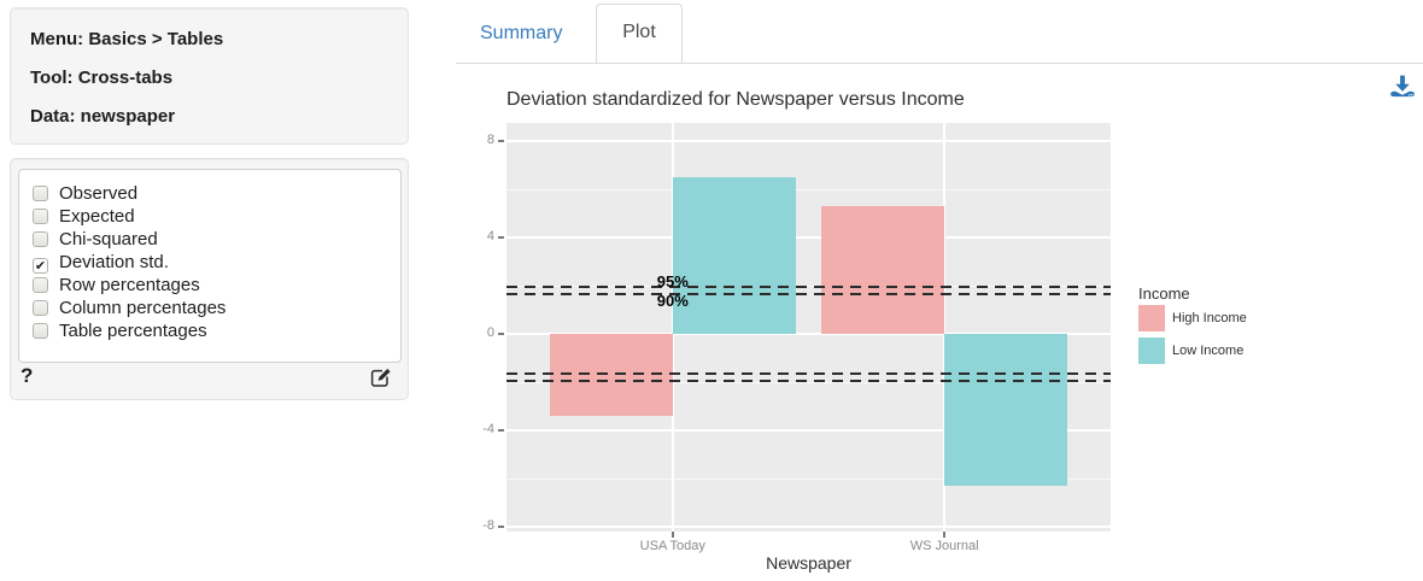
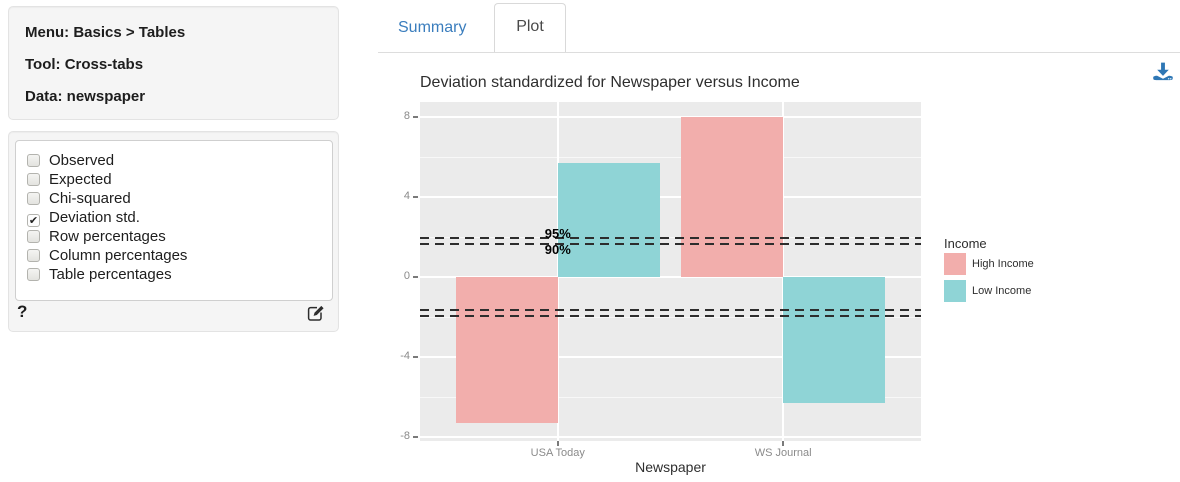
High Income/USA Today: -3.4 -> -7.3
Low Income/USA Today: 6.5 -> 5.7
High Income/WS Journal: 5.3 -> 8.0
